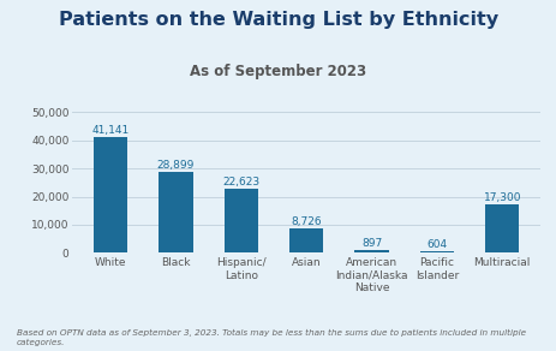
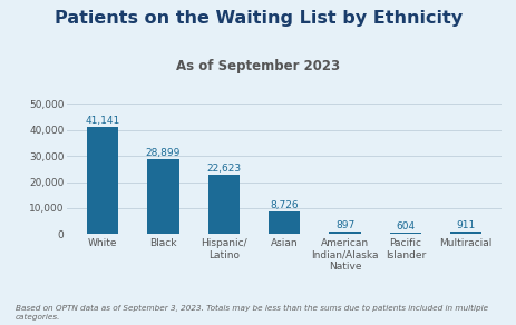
Multiracial: 17,300 -> 911
